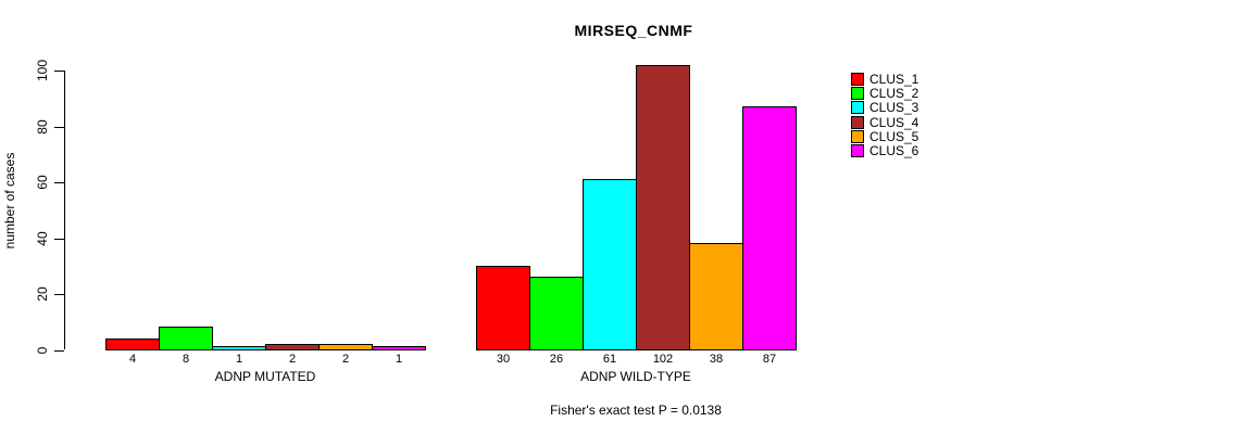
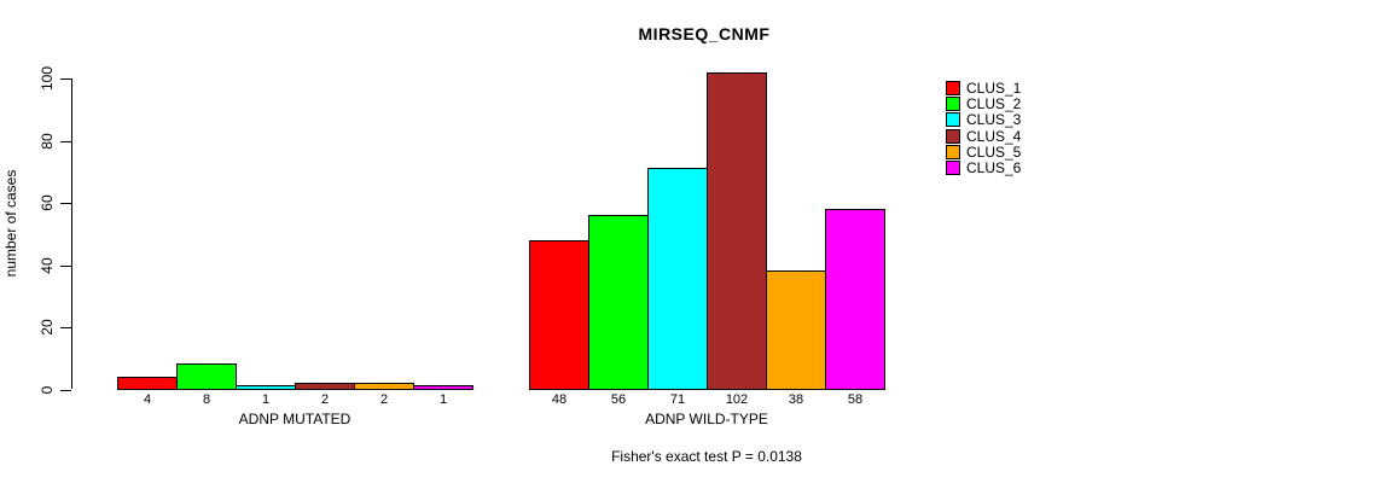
CLUS_1/ADNP WILD-TYPE: 30 -> 48
CLUS_2/ADNP WILD-TYPE: 26 -> 56
CLUS_3/ADNP WILD-TYPE: 61 -> 71
CLUS_6/ADNP WILD-TYPE: 87 -> 58
